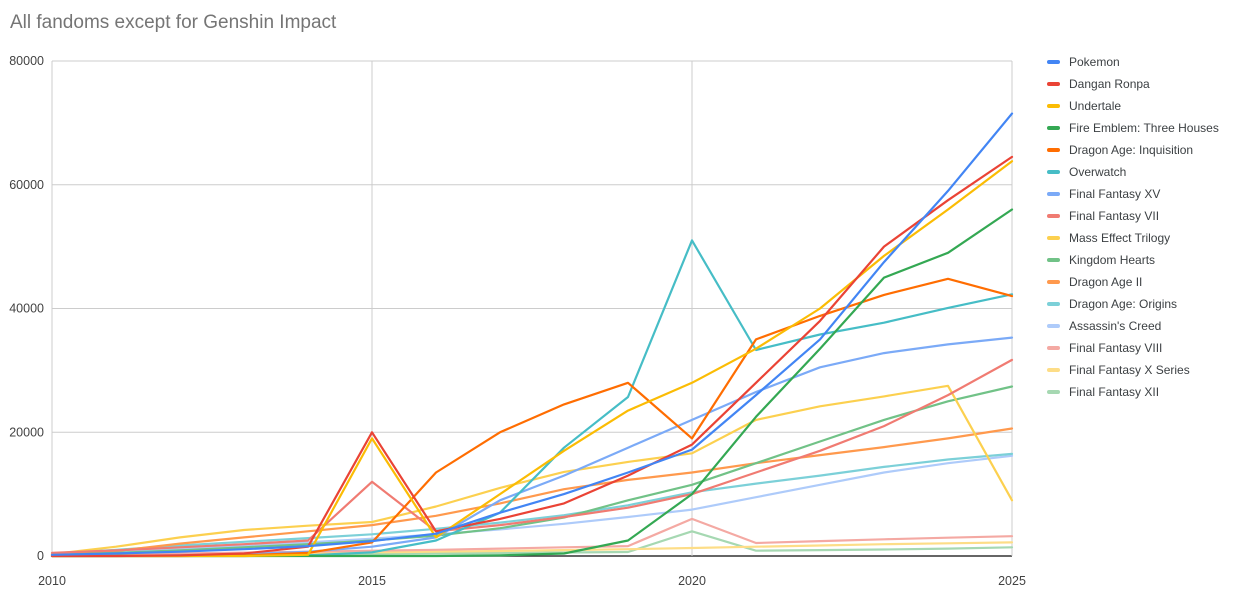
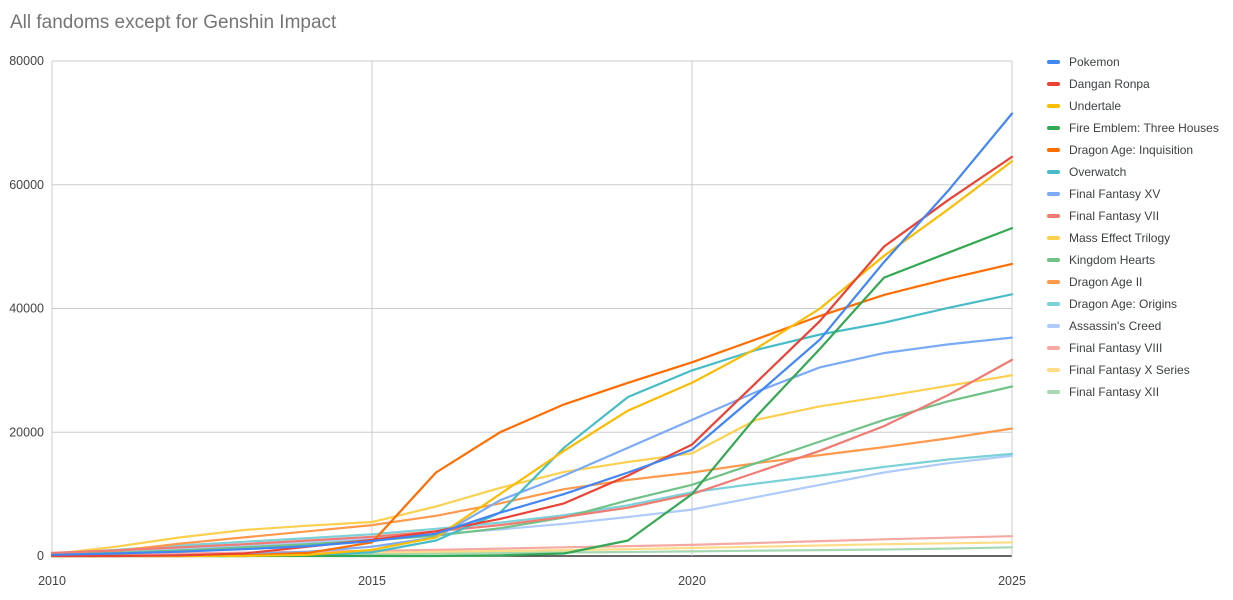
Dangan Ronpa/2015: 20000 -> 3000
Undertale/2015: 19000 -> 1000
Final Fantasy VII/2015: 12000 -> 3000
Dragon Age: Inquisition/2020: 19000 -> 31000
Overwatch/2020: 51000 -> 30000
Final Fantasy VIII/2020: 6000 -> 2000
Final Fantasy XII/2020: 4000 -> 1000
Fire Emblem: Three Houses/2025: 56000 -> 53000
Dragon Age: Inquisition/2025: 42000 -> 47000
Mass Effect Trilogy/2025: 9000 -> 29000
